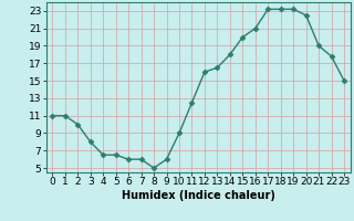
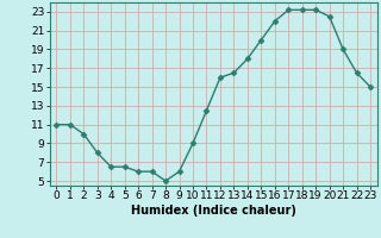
16: 21.0 -> 22.0
22: 17.8 -> 16.5
